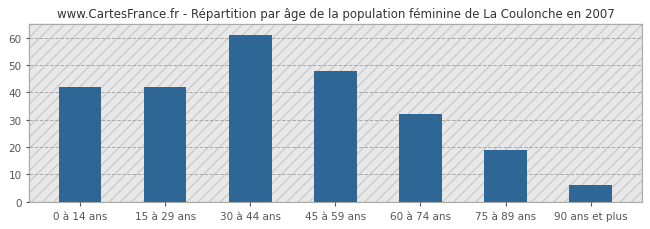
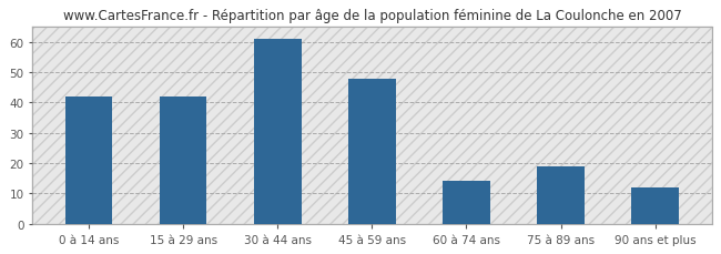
60 à 74 ans: 32 -> 14
90 ans et plus: 6 -> 12
